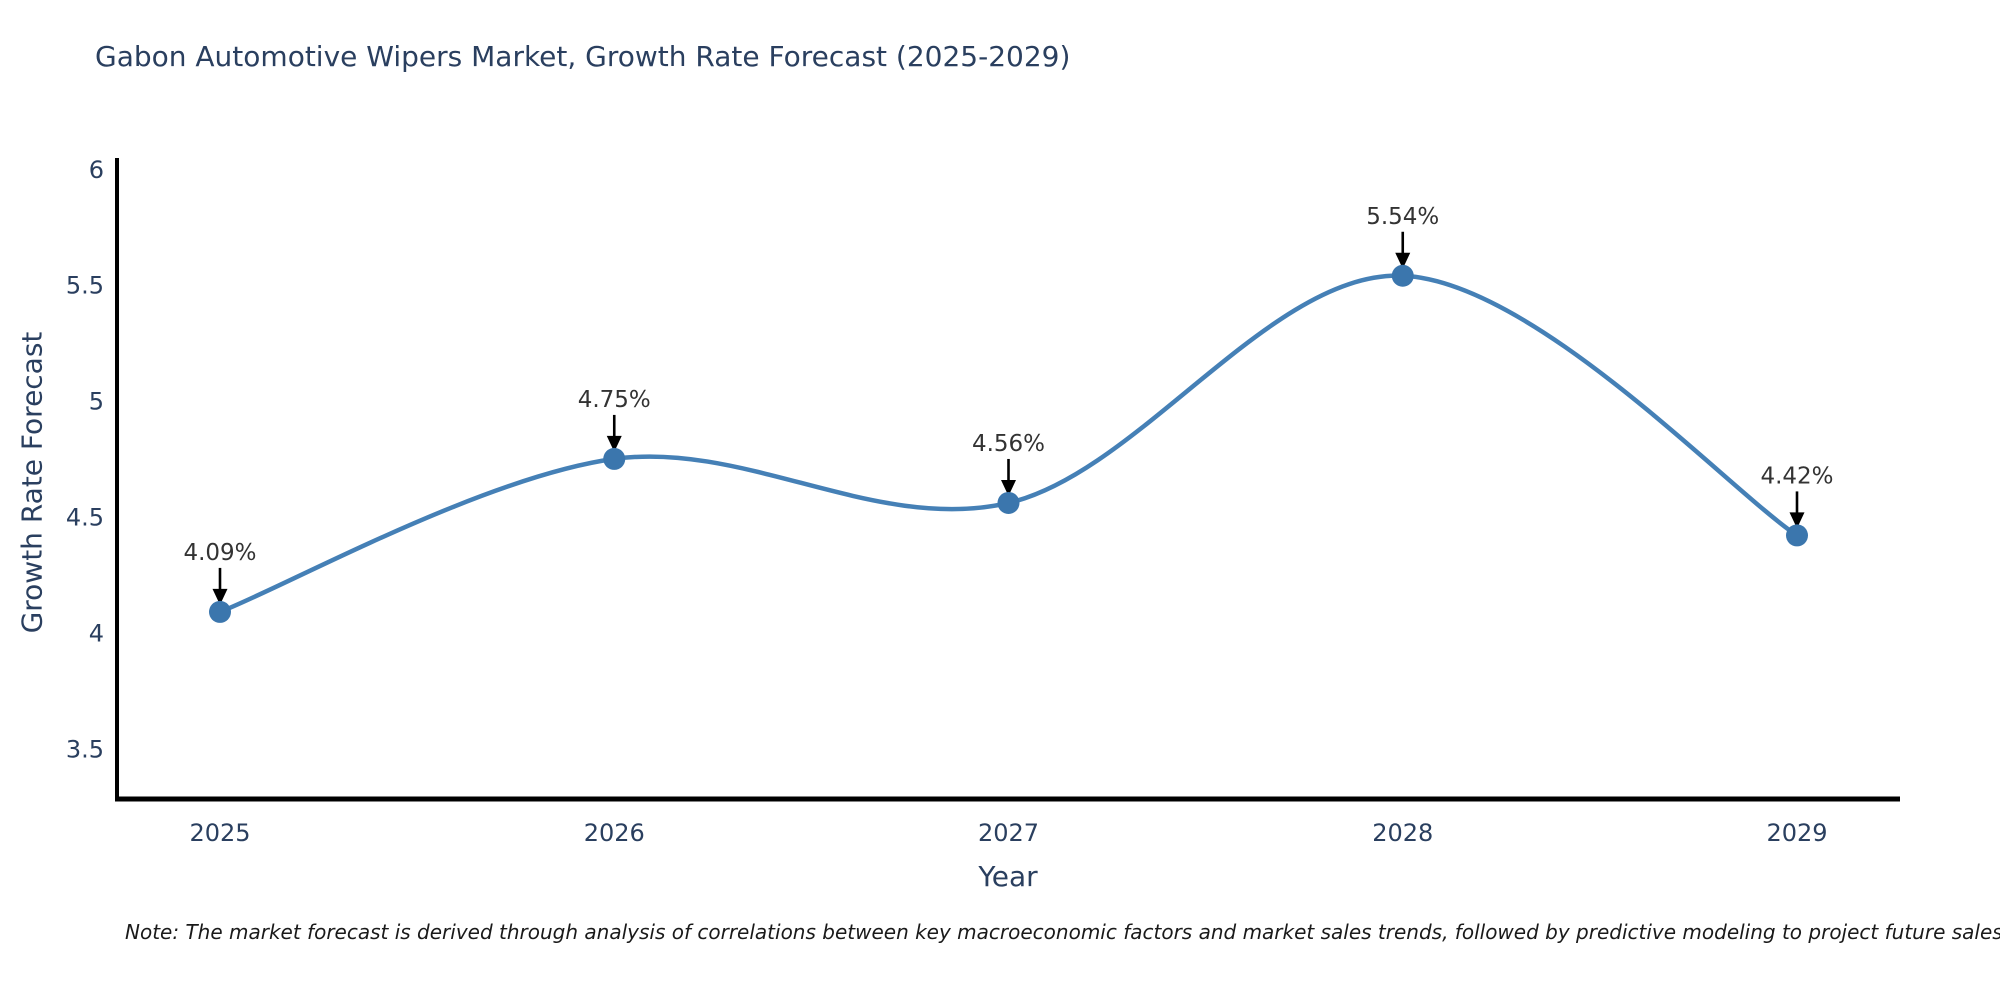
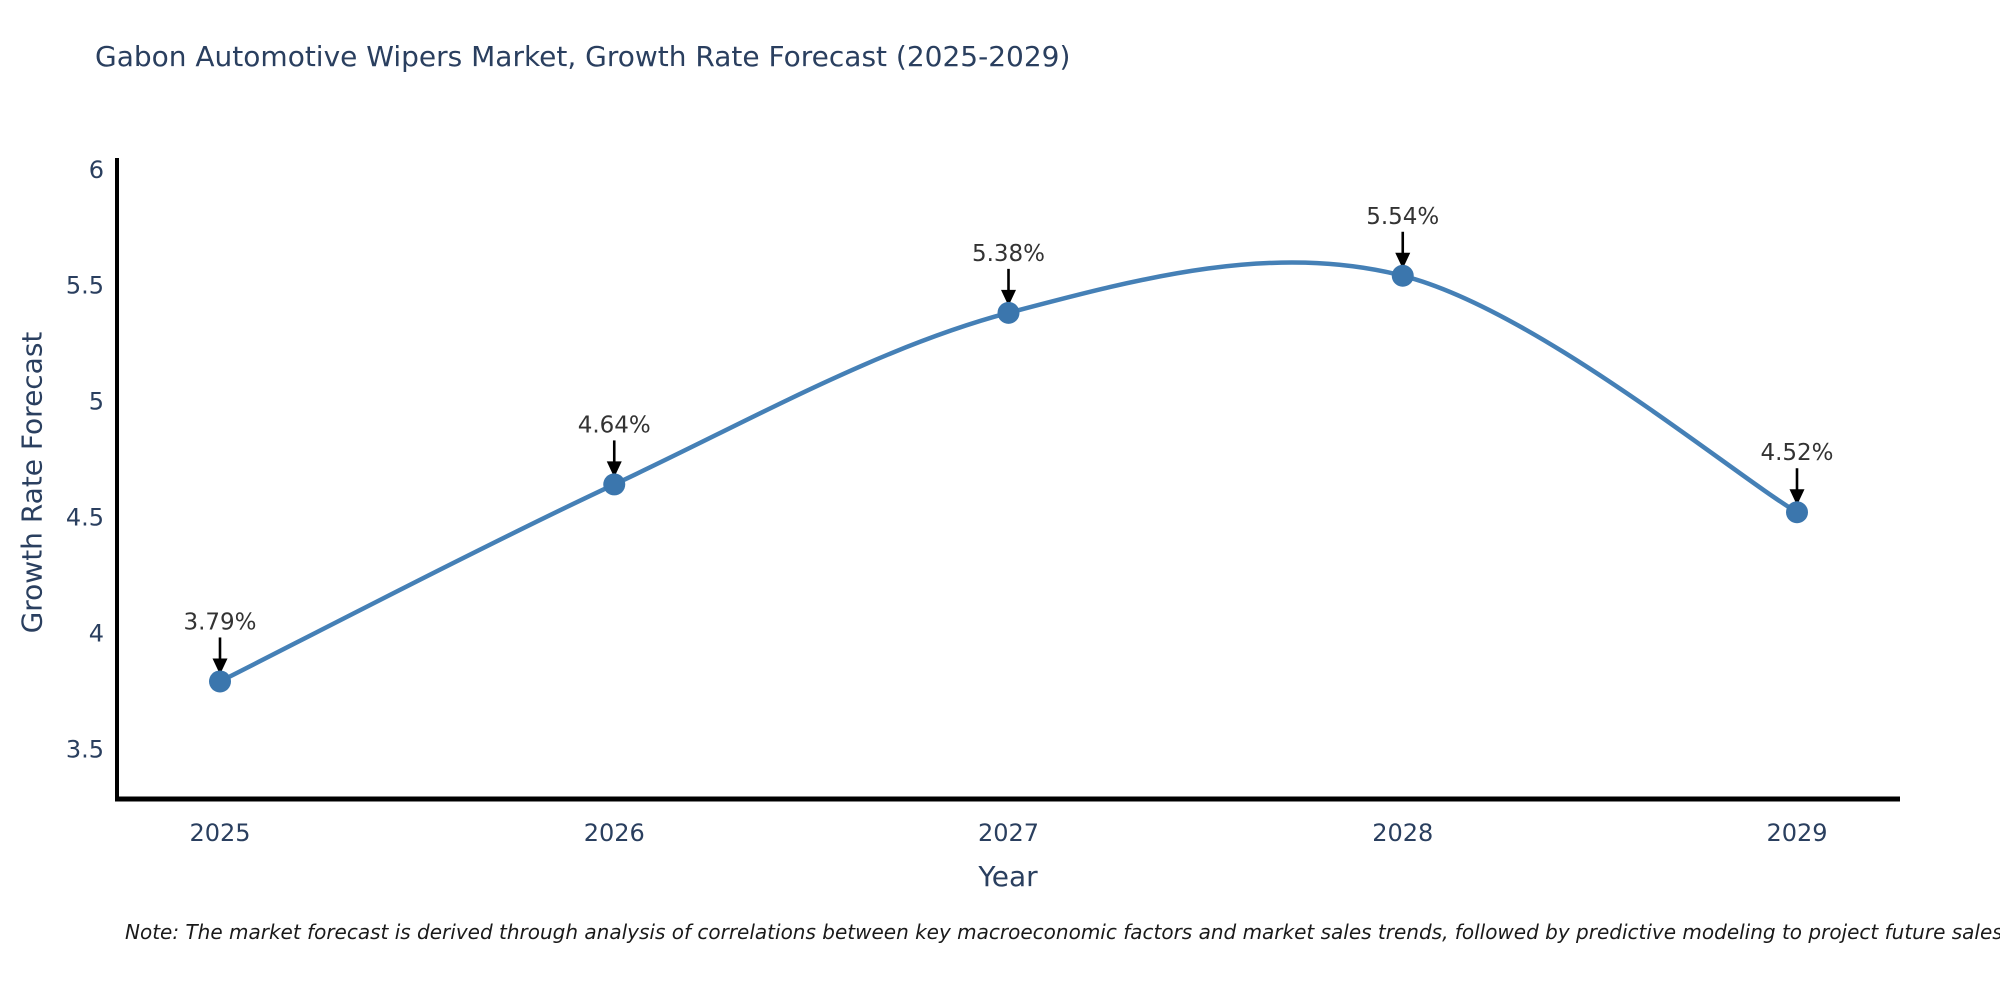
2025: 4.09% -> 3.79%
2026: 4.75% -> 4.64%
2027: 4.56% -> 5.38%
2029: 4.42% -> 4.52%
